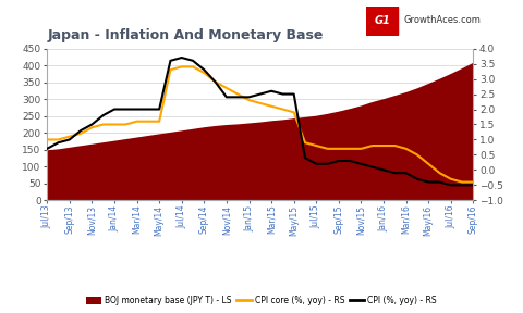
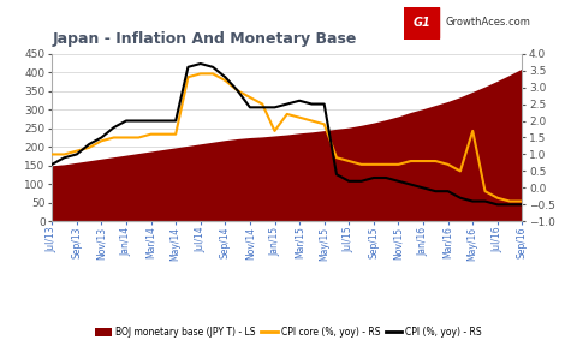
CPI core (%, yoy) - RS/Jan/15: 2.3 -> 1.7
CPI core (%, yoy) - RS/May/16: 0.2 -> 1.7
